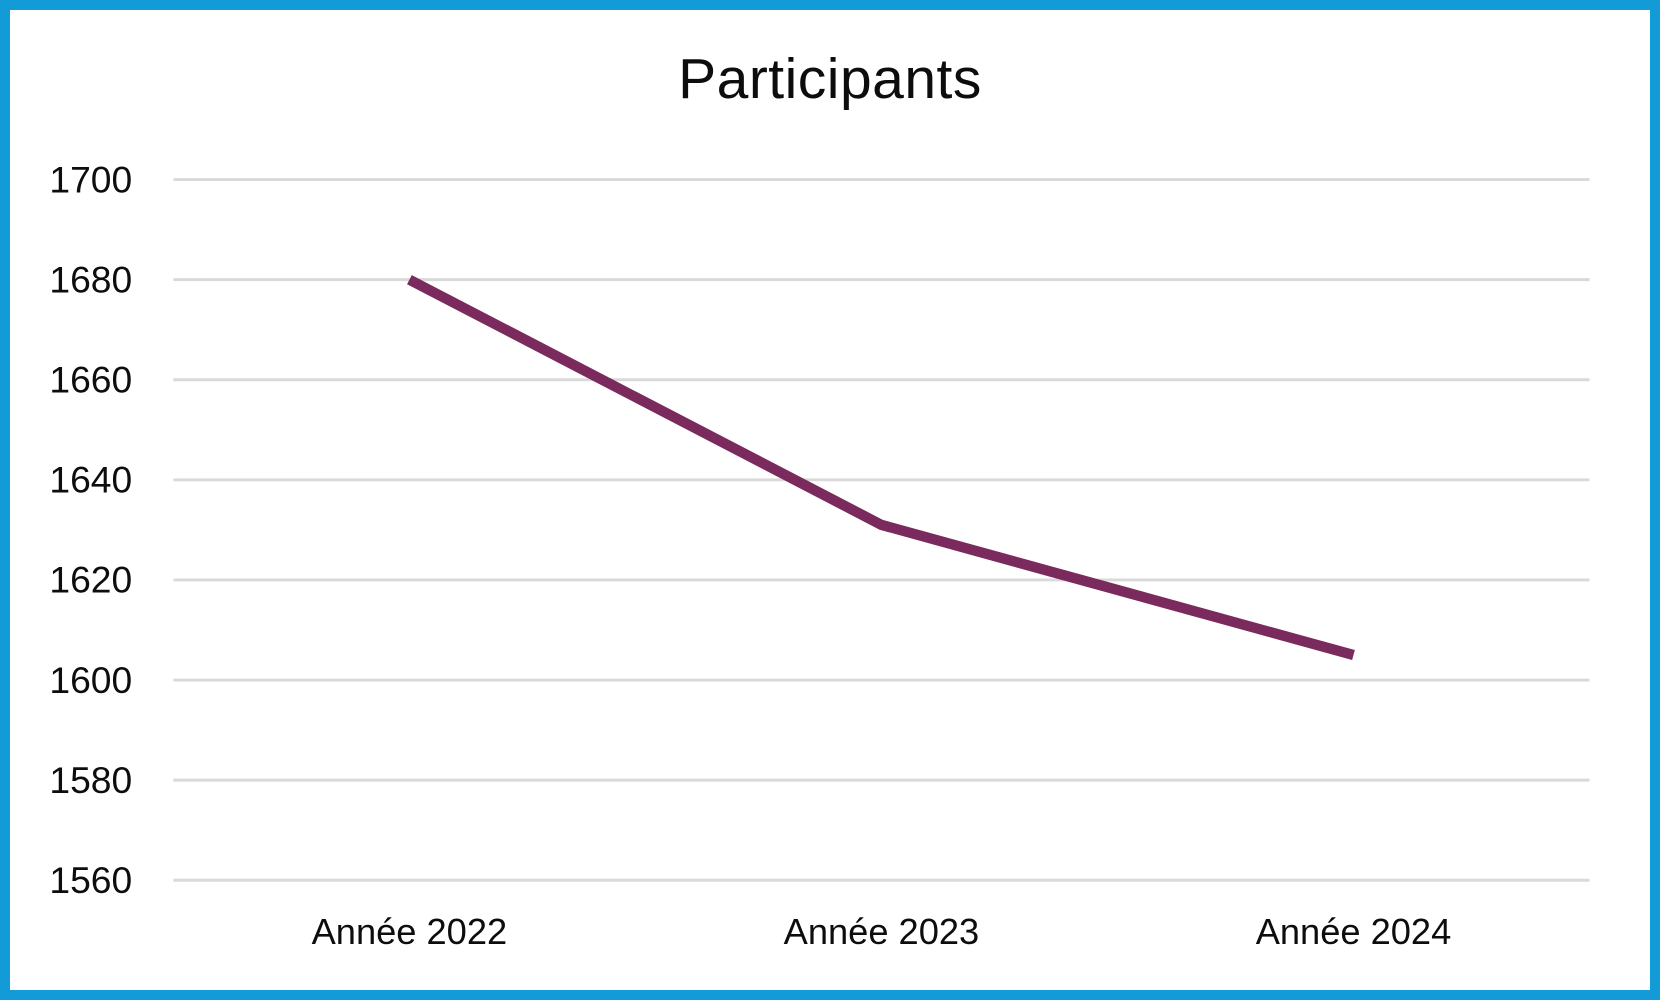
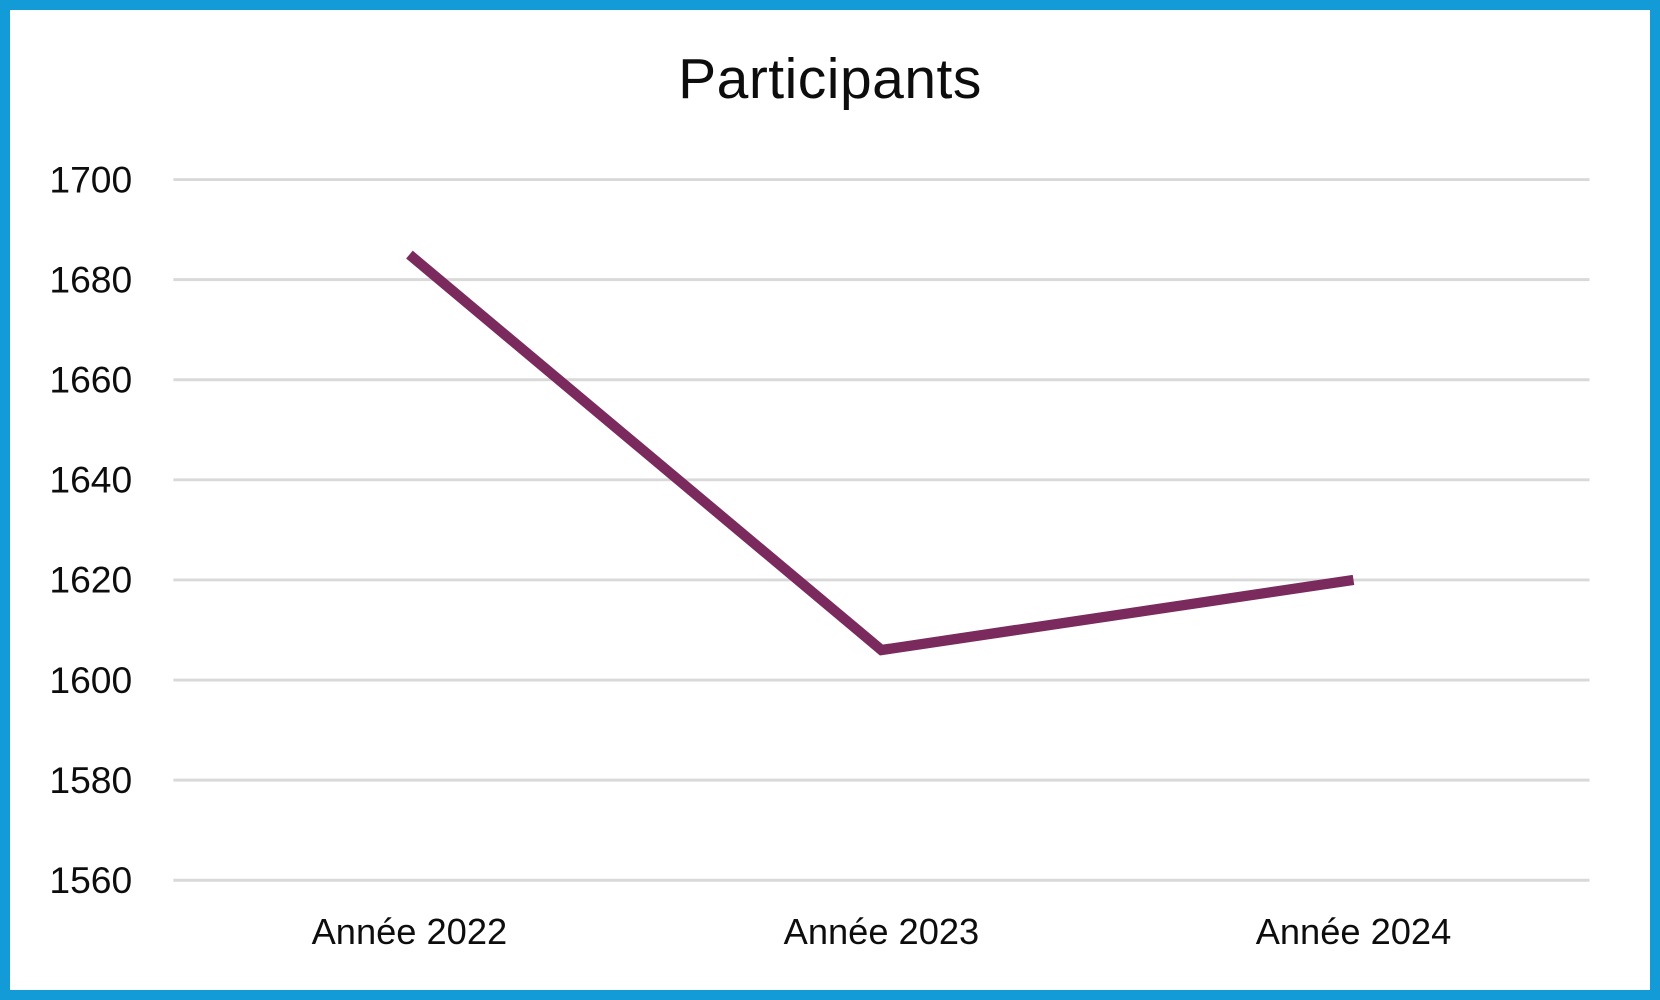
Année 2022: 1680 -> 1685
Année 2023: 1631 -> 1606
Année 2024: 1605 -> 1620
